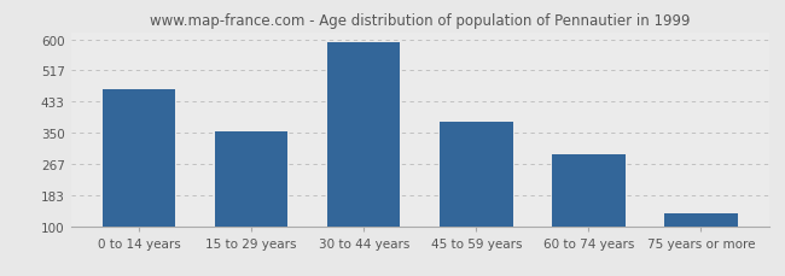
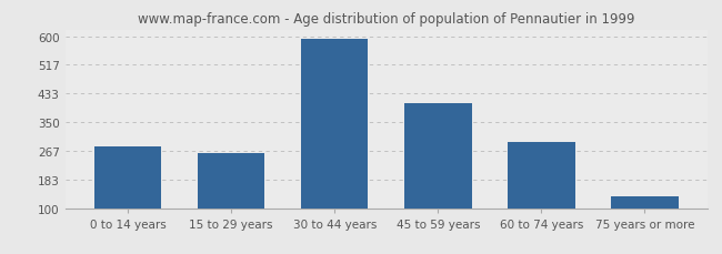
0 to 14 years: 468 -> 280
15 to 29 years: 354 -> 260
45 to 59 years: 380 -> 405
